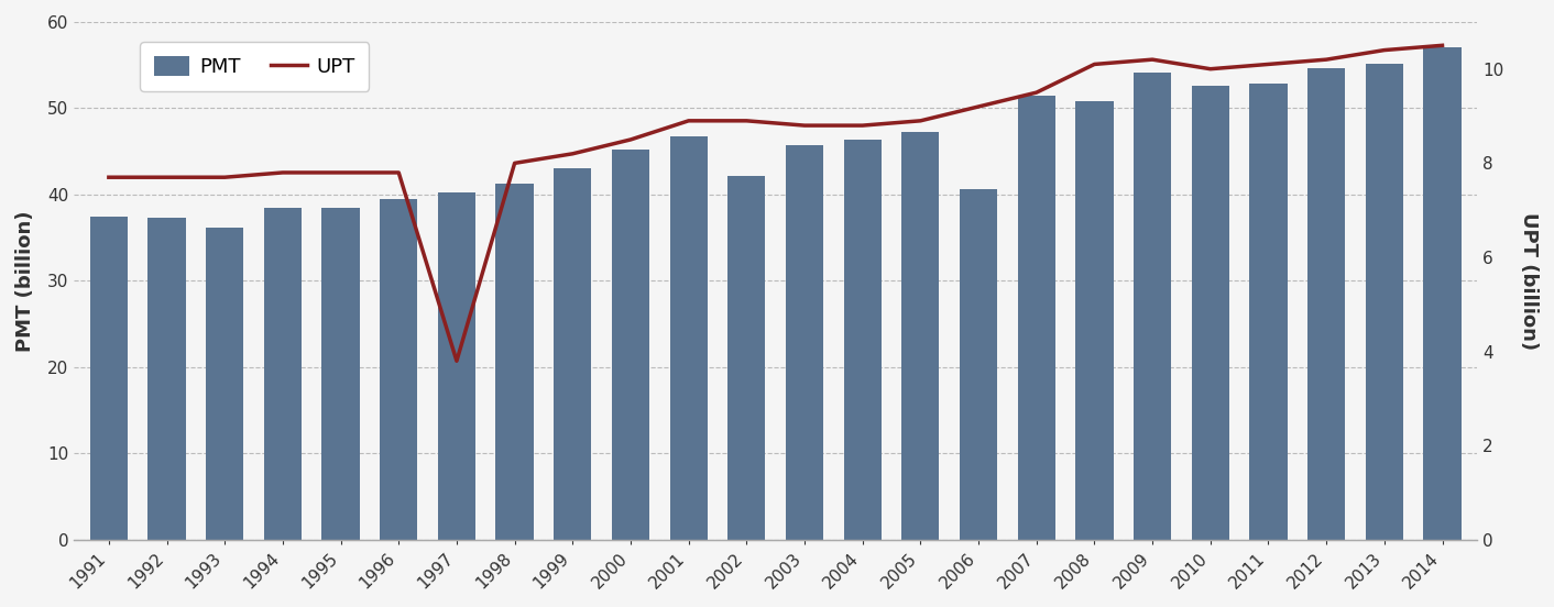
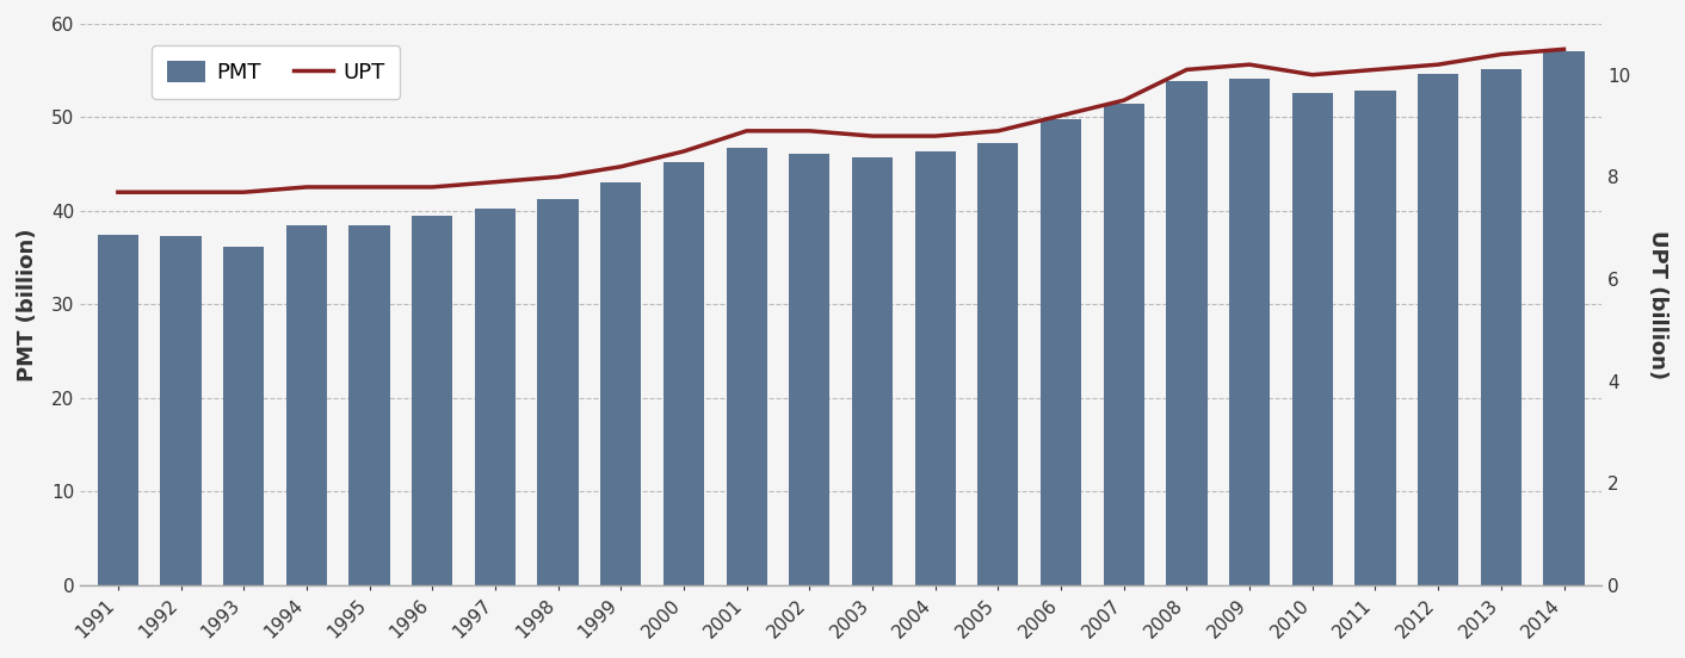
UPT/1997: 3.8 -> 7.9
PMT/2002: 42.2 -> 46.1
PMT/2006: 40.6 -> 49.8
PMT/2008: 50.8 -> 53.9
